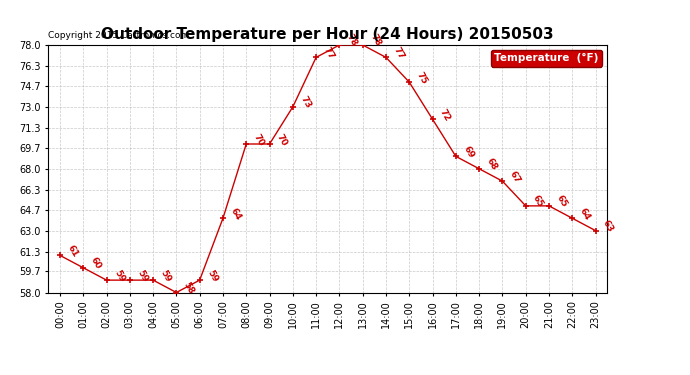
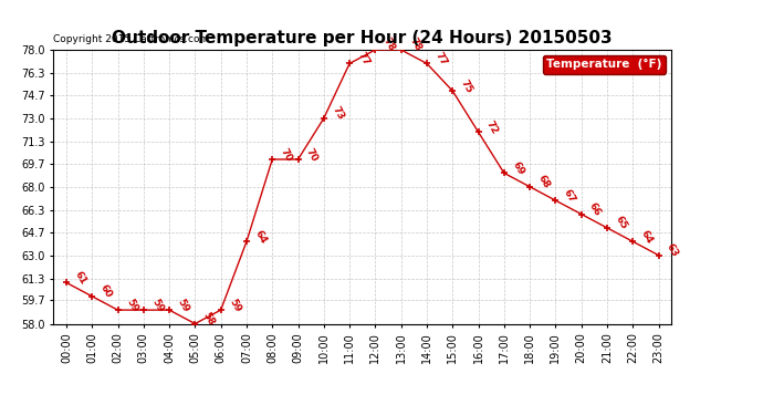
20:00: 65 -> 66
